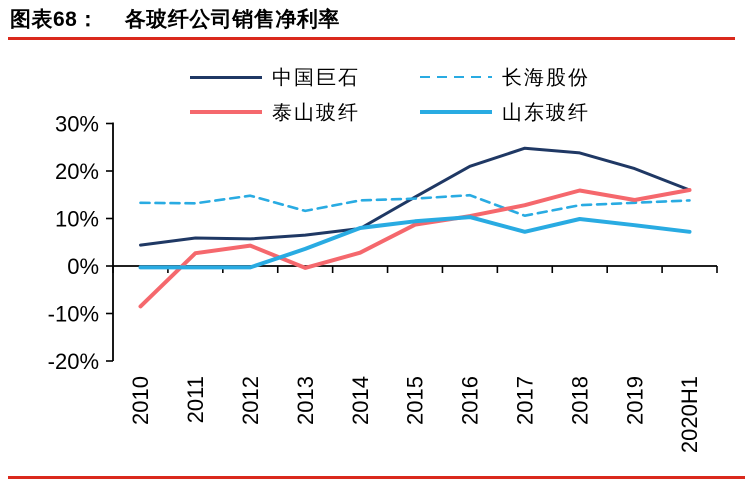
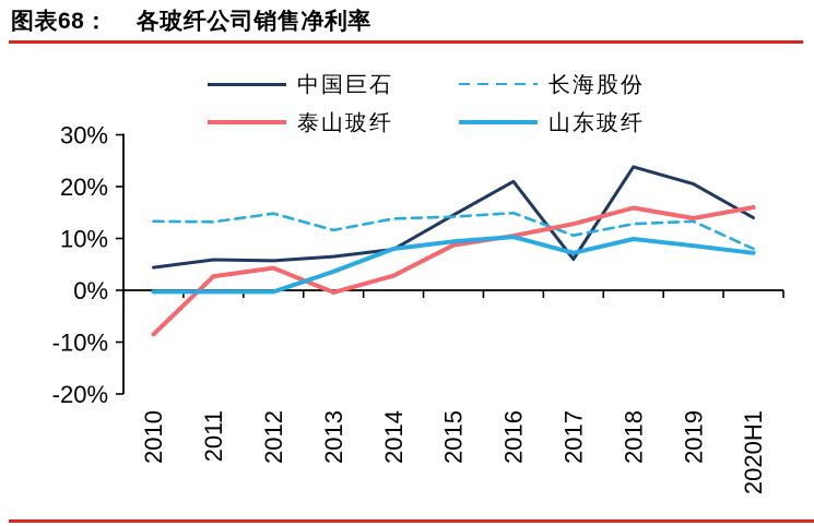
中国巨石/2017: 25% -> 6%
中国巨石/2020H1: 16% -> 14%
长海股份/2020H1: 14% -> 8%
